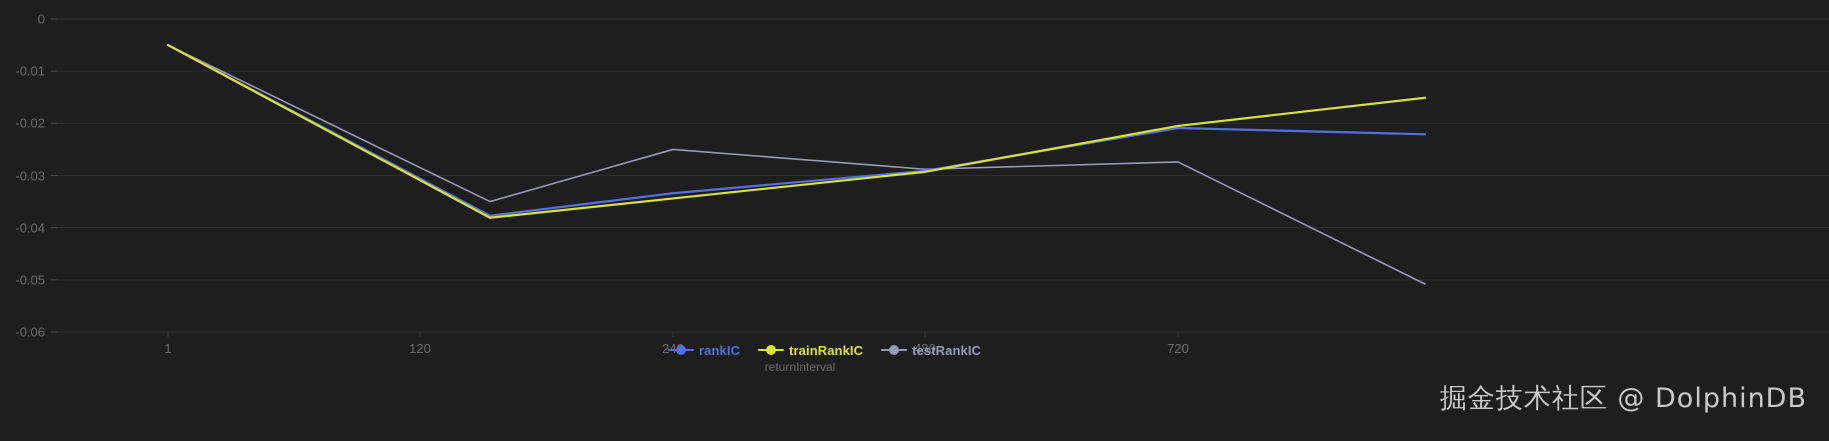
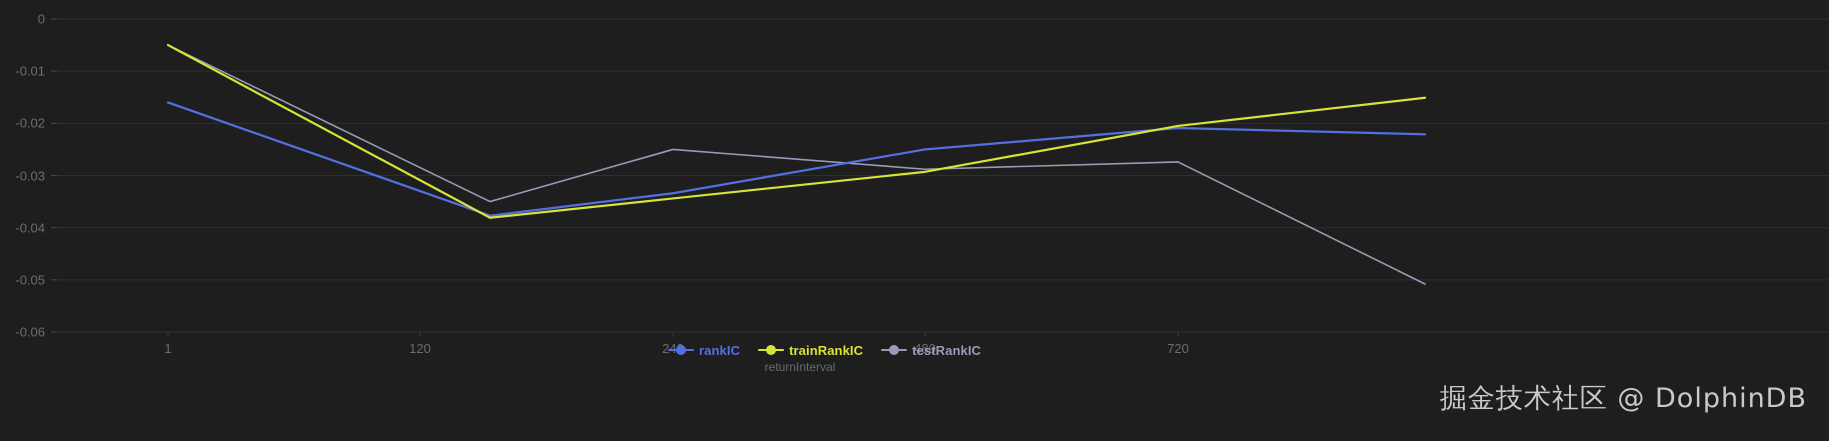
rankIC/1: -0.005 -> -0.016
rankIC/480: -0.029 -> -0.025
